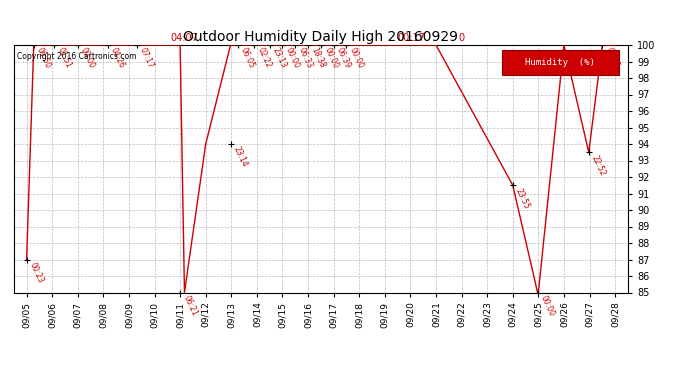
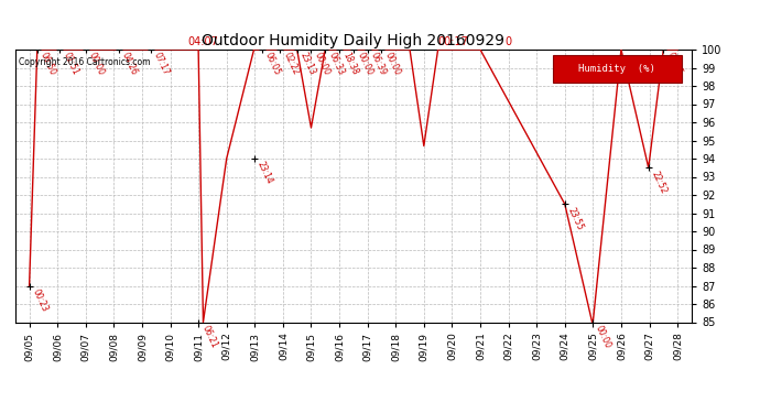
09/15: 100.0 -> 95.7
09/19: 100.0 -> 94.7
